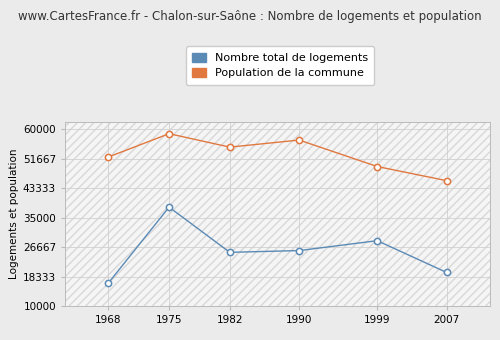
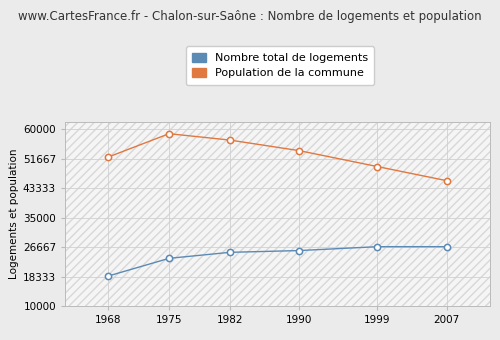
Nombre total de logements/1968: 16500 -> 18500
Nombre total de logements/1975: 38000 -> 23500
Population de la commune/1982: 55000 -> 57000
Population de la commune/1990: 57000 -> 54000
Nombre total de logements/1999: 28500 -> 26800
Nombre total de logements/2007: 19500 -> 26800
